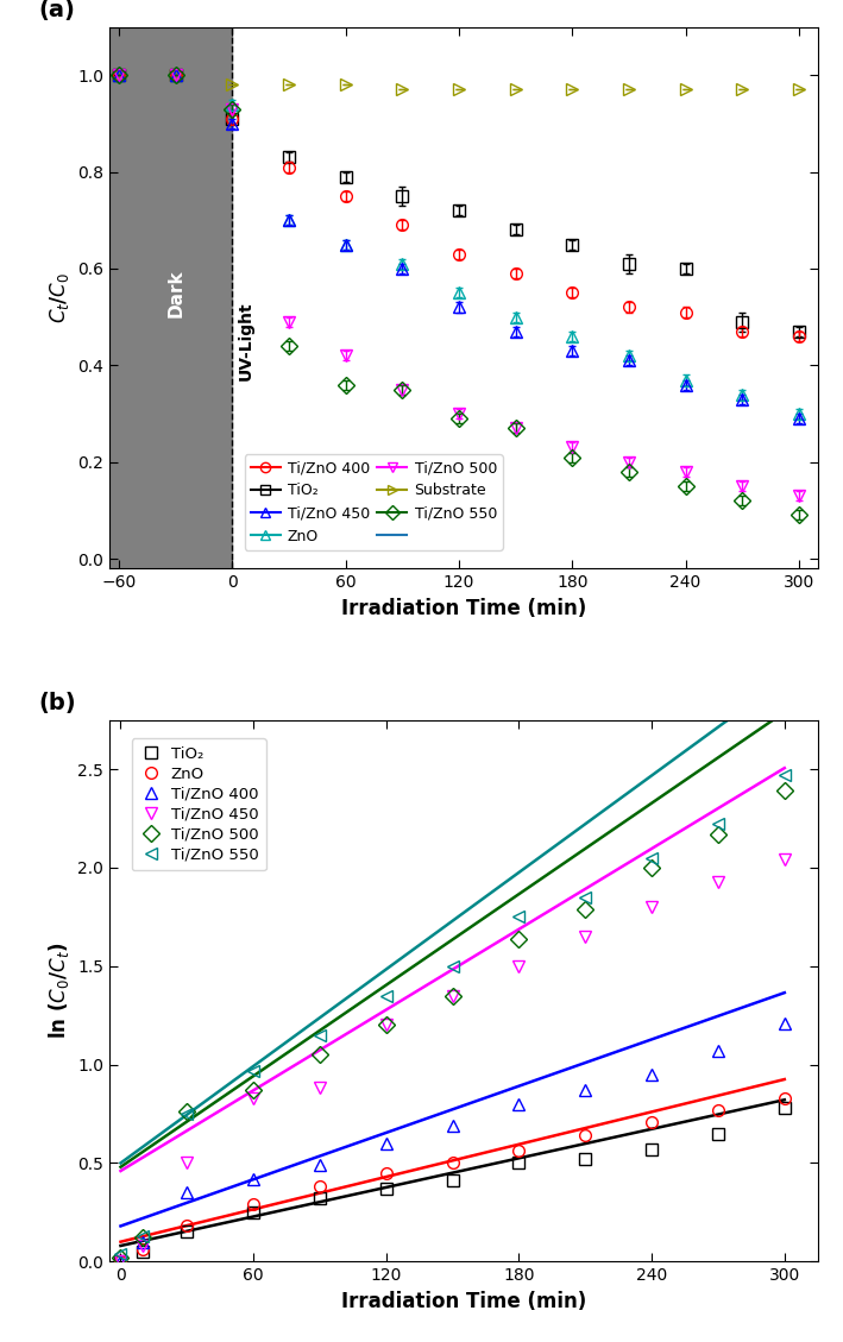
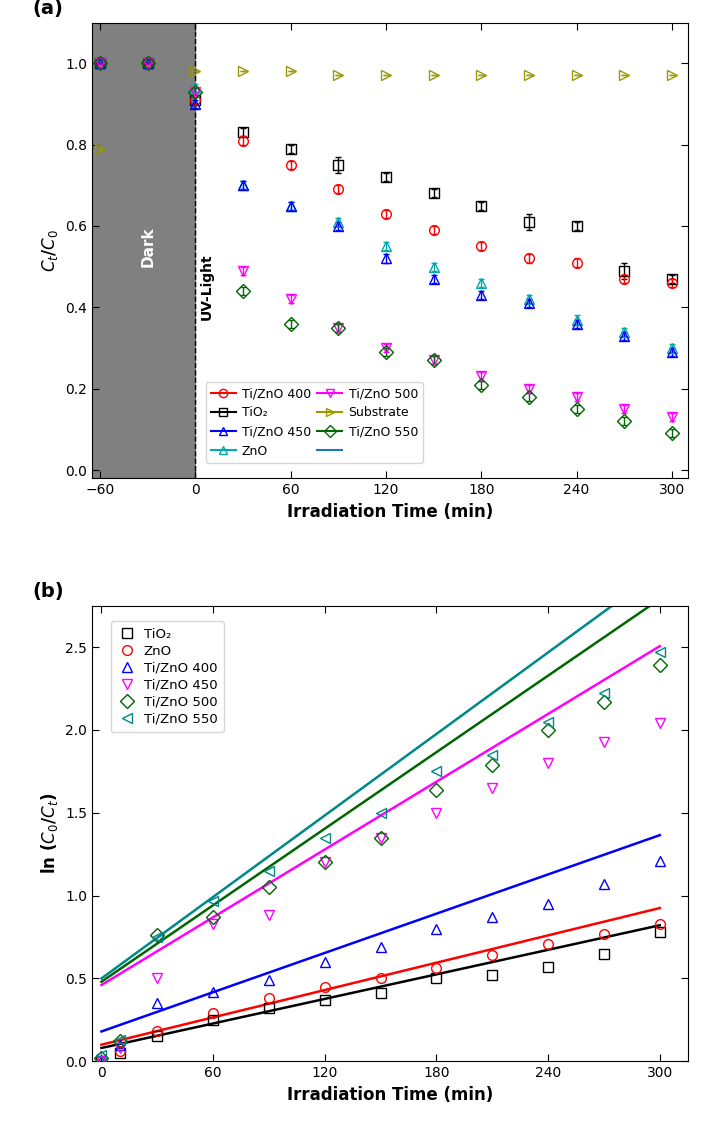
Substrate/−60: 1.00 -> 0.79
